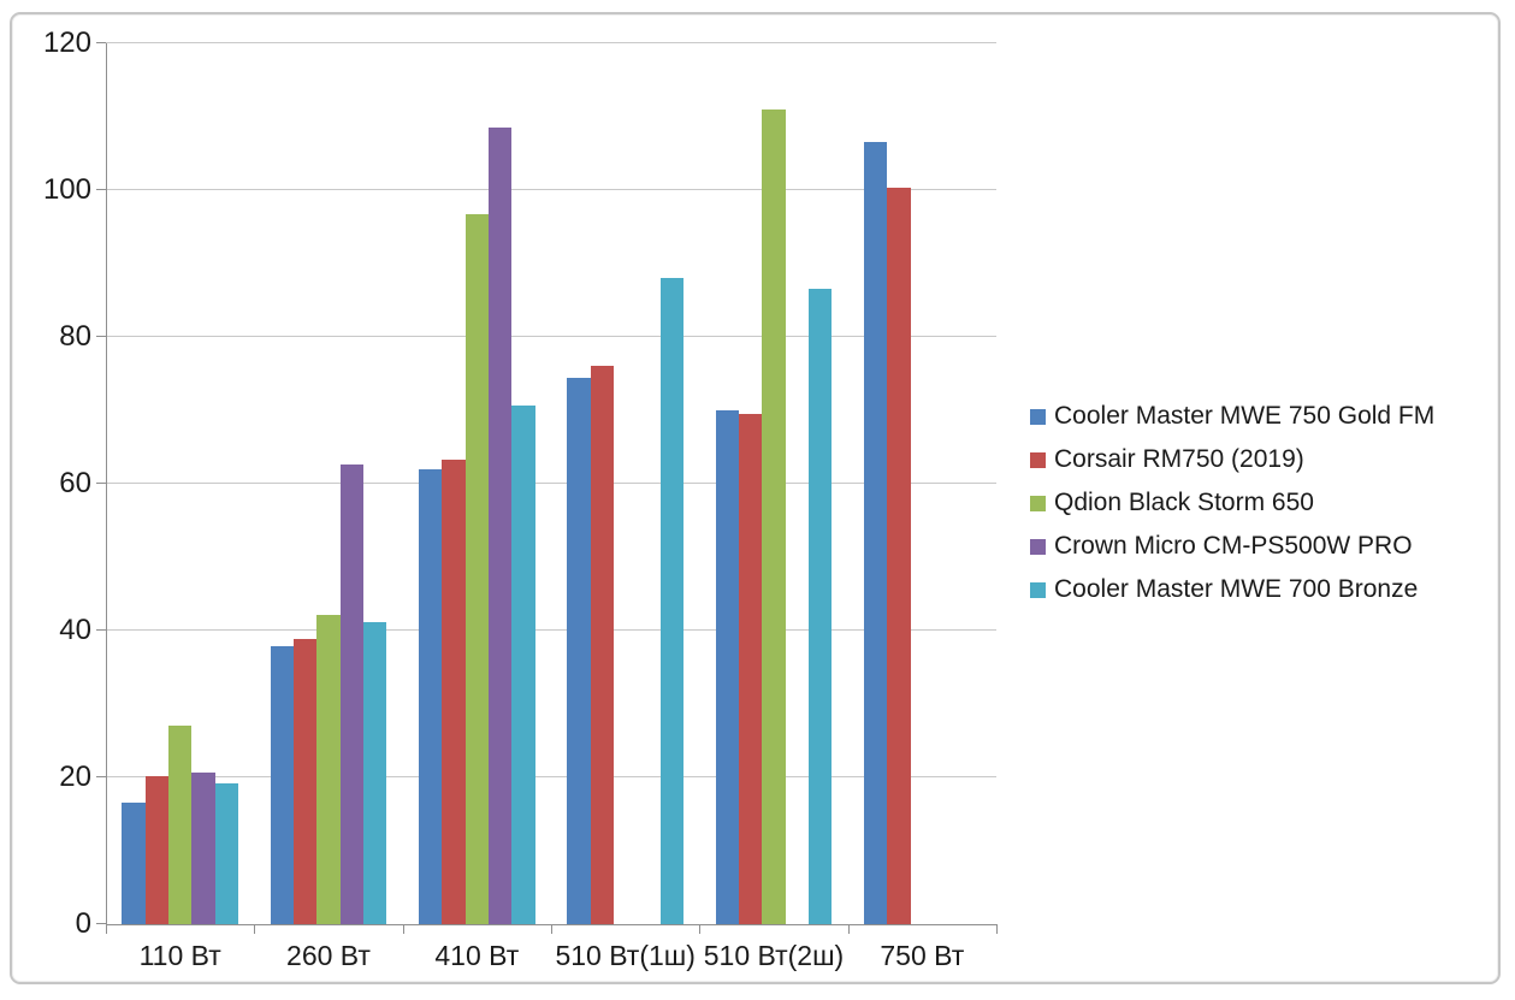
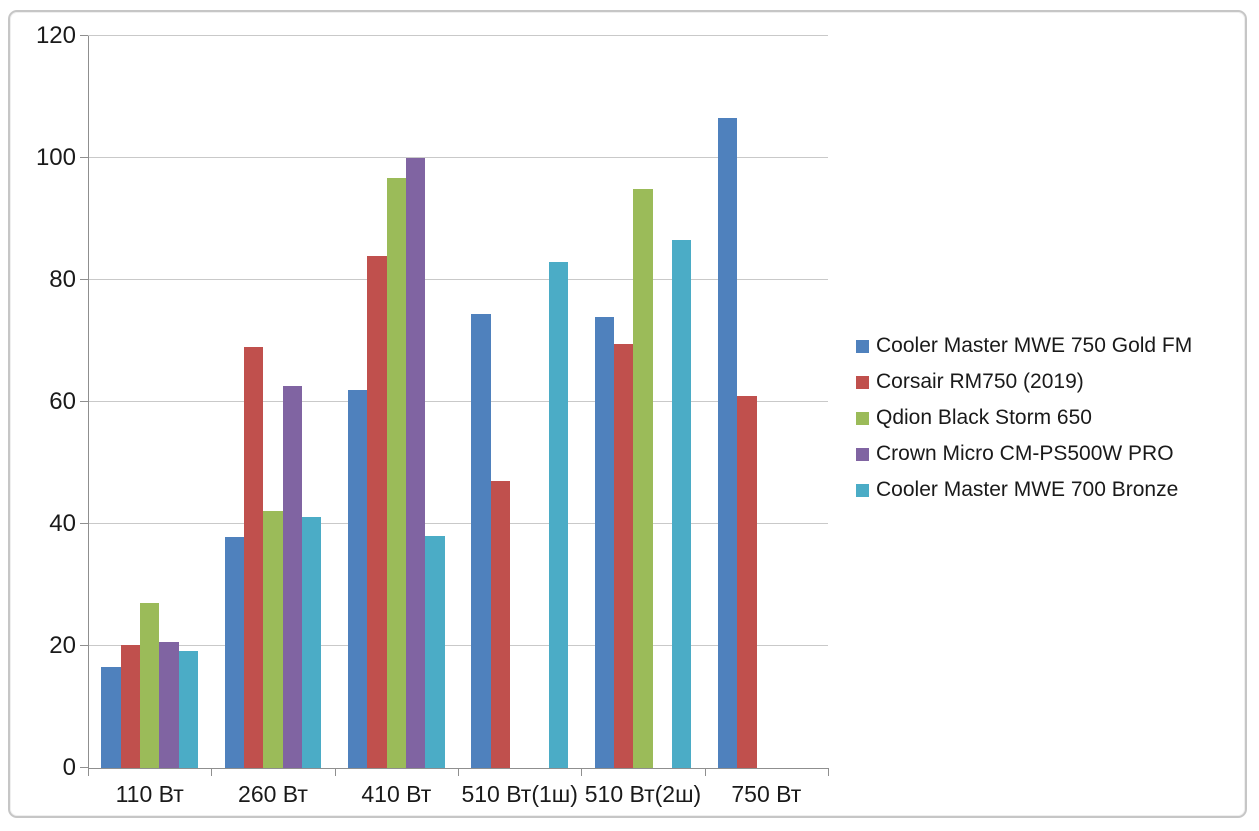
Corsair RM750 (2019)/260 Вт: 39 -> 69
Corsair RM750 (2019)/410 Вт: 63 -> 84
Crown Micro CM-PS500W PRO/410 Вт: 108 -> 100
Cooler Master MWE 700 Bronze/410 Вт: 71 -> 38
Corsair RM750 (2019)/510 Вт(1ш): 76 -> 47
Cooler Master MWE 700 Bronze/510 Вт(1ш): 88 -> 83
Cooler Master MWE 750 Gold FM/510 Вт(2ш): 70 -> 74
Qdion Black Storm 650/510 Вт(2ш): 111 -> 95
Corsair RM750 (2019)/750 Вт: 100 -> 61
